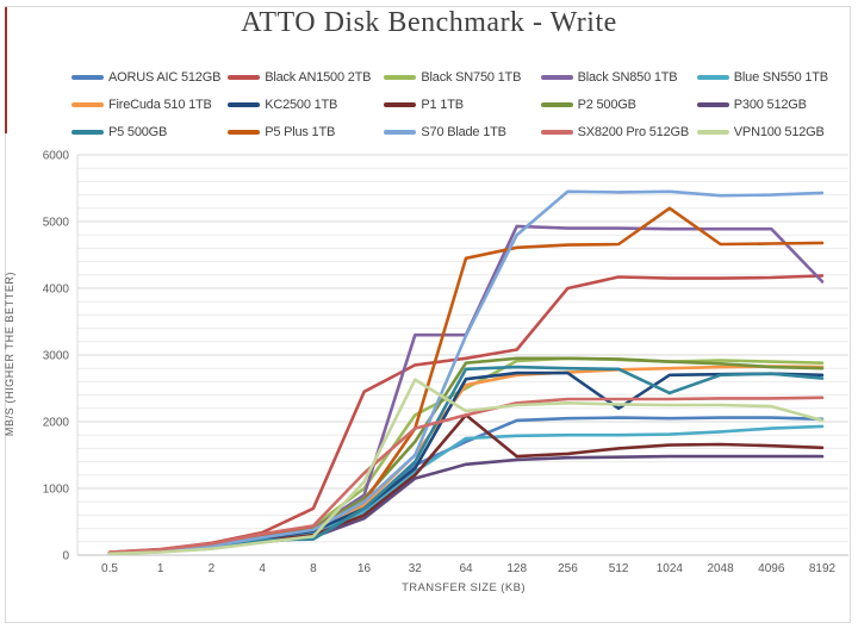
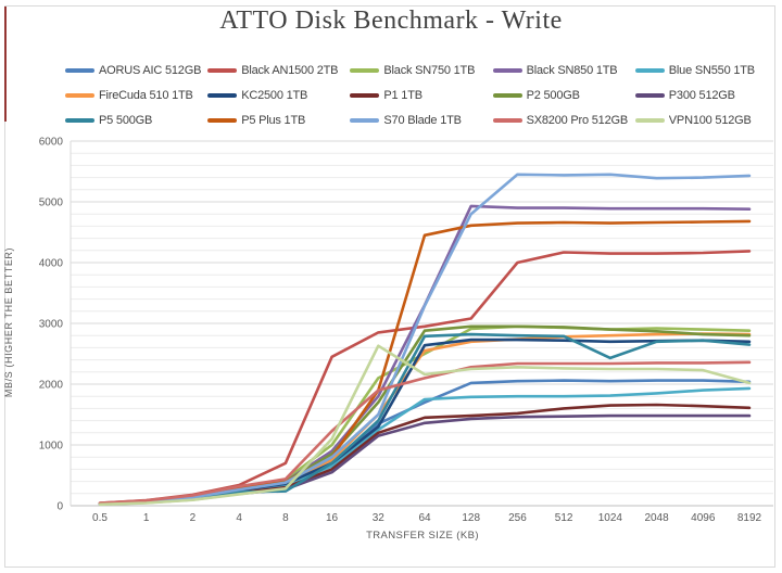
Black SN850 1TB/32: 3300 -> 1800
P1 1TB/64: 2100 -> 1400
KC2500 1TB/512: 2200 -> 2700
P5 Plus 1TB/1024: 5200 -> 4600
Black SN850 1TB/8192: 4100 -> 4900
